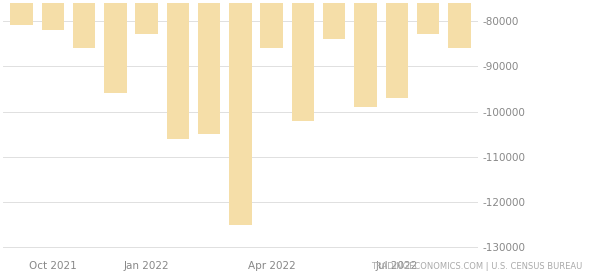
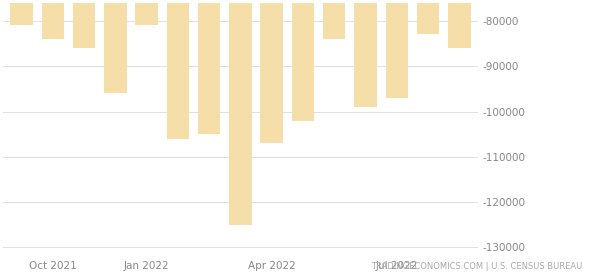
Oct 2021: -82000 -> -84000
Jan 2022: -83000 -> -81000
Apr 2022: -86000 -> -107000
